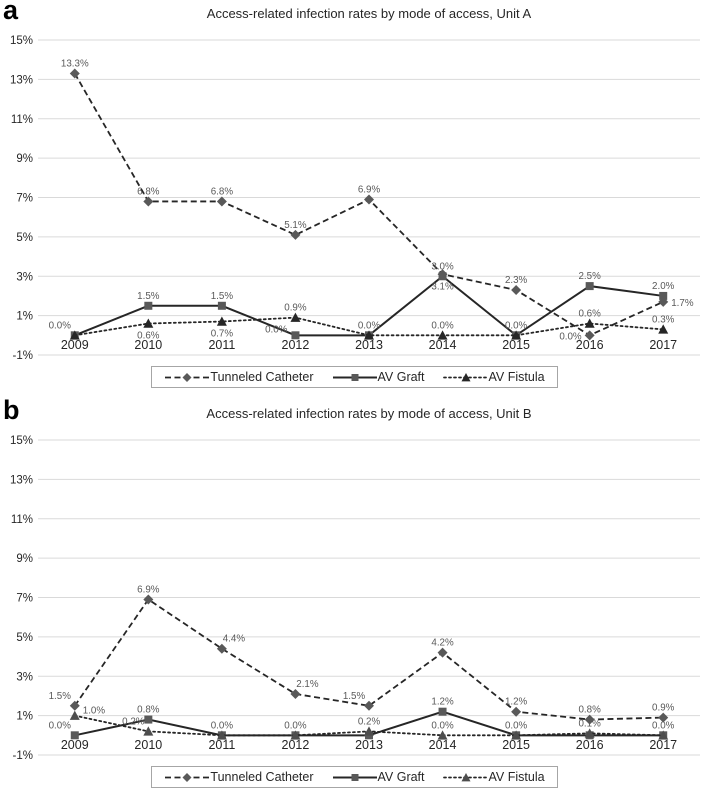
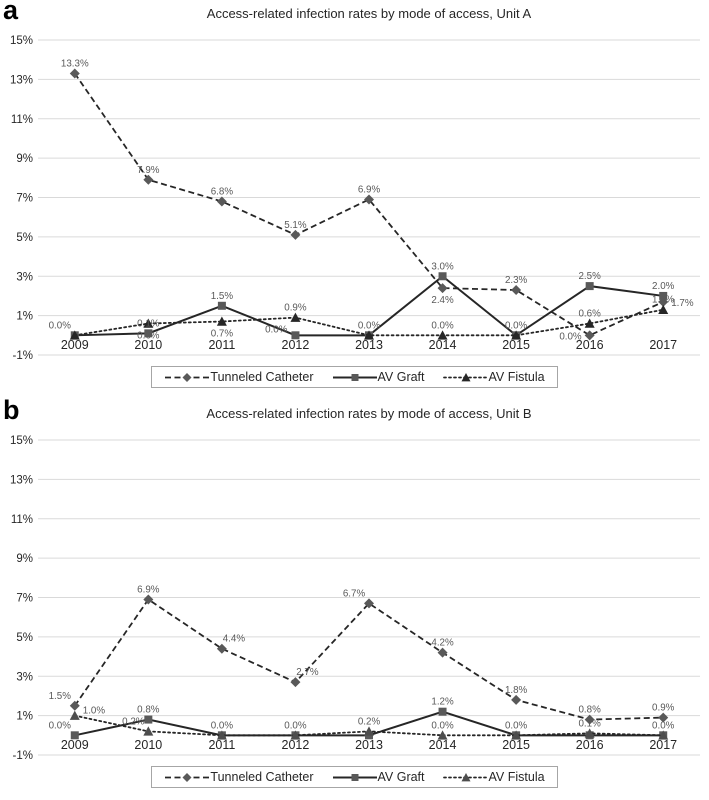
Access-related infection rates by mode of access, Unit A/Tunneled Catheter/2010: 6.8% -> 7.9%
Access-related infection rates by mode of access, Unit A/AV Graft/2010: 1.5% -> 0.1%
Access-related infection rates by mode of access, Unit A/Tunneled Catheter/2014: 3.1% -> 2.4%
Access-related infection rates by mode of access, Unit A/AV Fistula/2017: 0.3% -> 1.3%
Access-related infection rates by mode of access, Unit B/Tunneled Catheter/2012: 2.1% -> 2.7%
Access-related infection rates by mode of access, Unit B/Tunneled Catheter/2013: 1.5% -> 6.7%
Access-related infection rates by mode of access, Unit B/Tunneled Catheter/2015: 1.2% -> 1.8%
